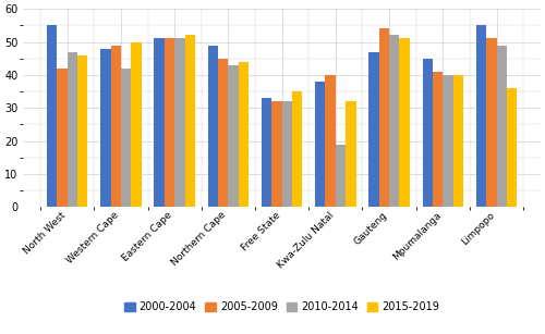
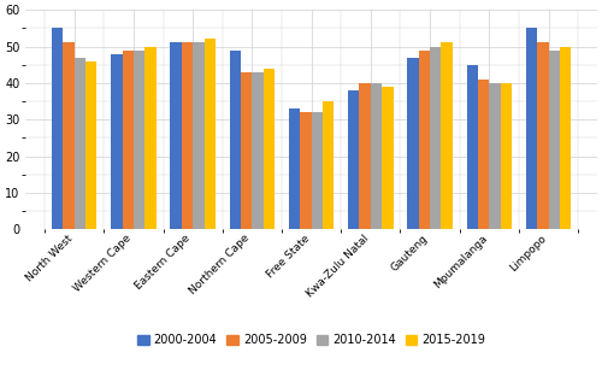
2005-2009/North West: 42 -> 51
2010-2014/Western Cape: 42 -> 49
2005-2009/Northern Cape: 45 -> 43
2010-2014/Kwa-Zulu Natal: 19 -> 40
2015-2019/Kwa-Zulu Natal: 32 -> 39
2005-2009/Gauteng: 54 -> 49
2010-2014/Gauteng: 52 -> 50
2015-2019/Limpopo: 36 -> 50
